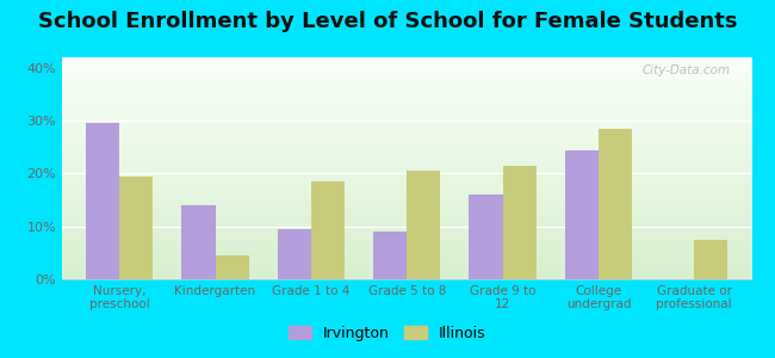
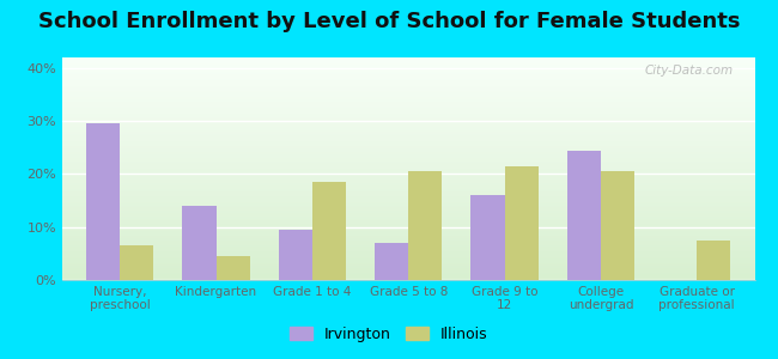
Illinois/Nursery, preschool: 19.5% -> 6.5%
Irvington/Grade 5 to 8: 9.0% -> 7.0%
Illinois/College undergrad: 28.5% -> 20.5%
